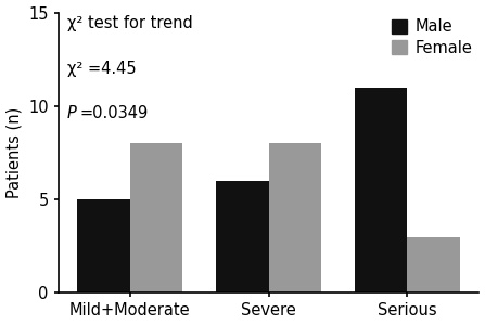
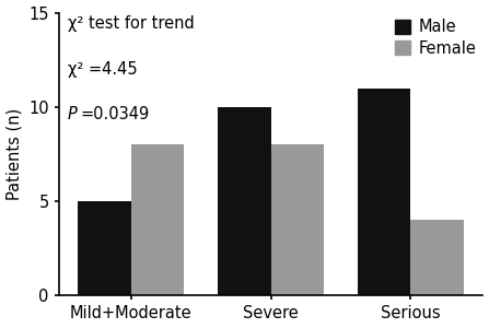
Male/Severe: 6 -> 10
Female/Serious: 3 -> 4
